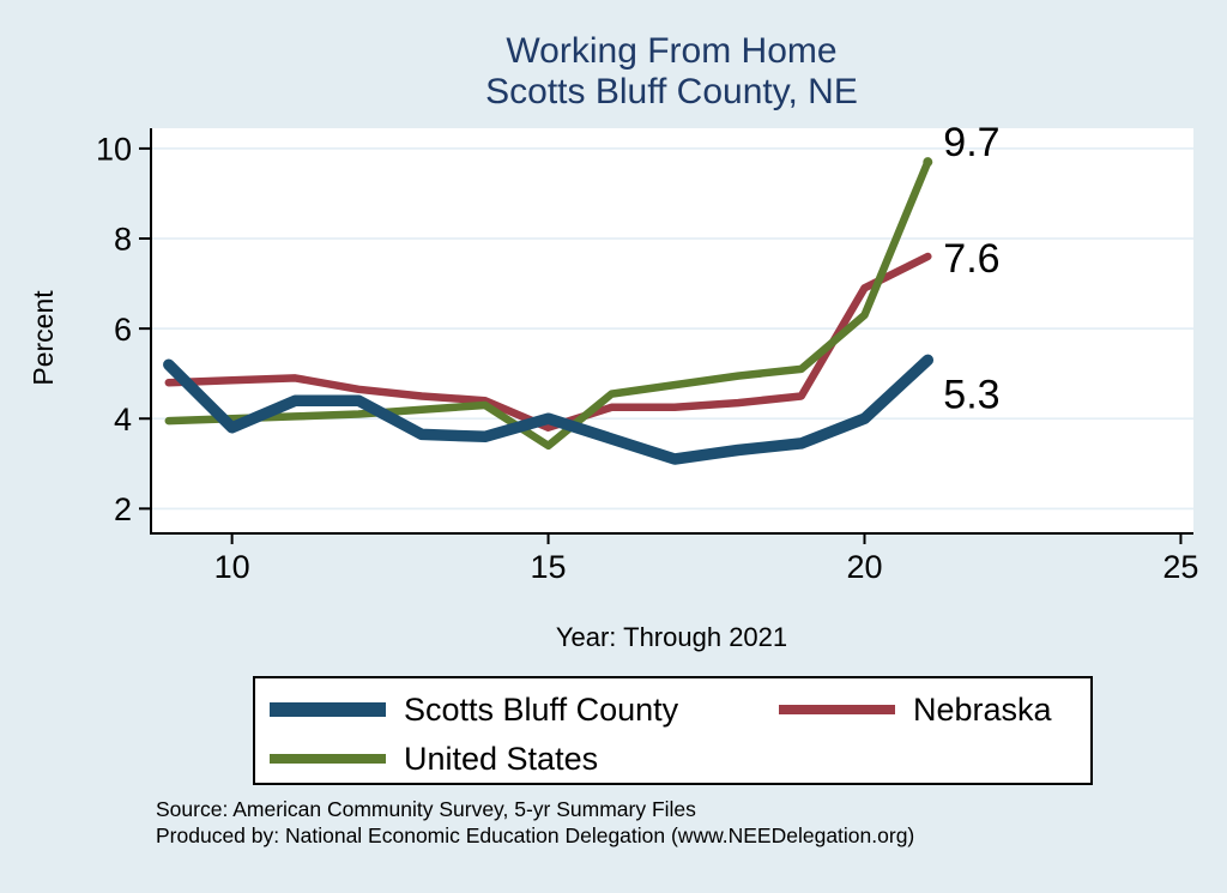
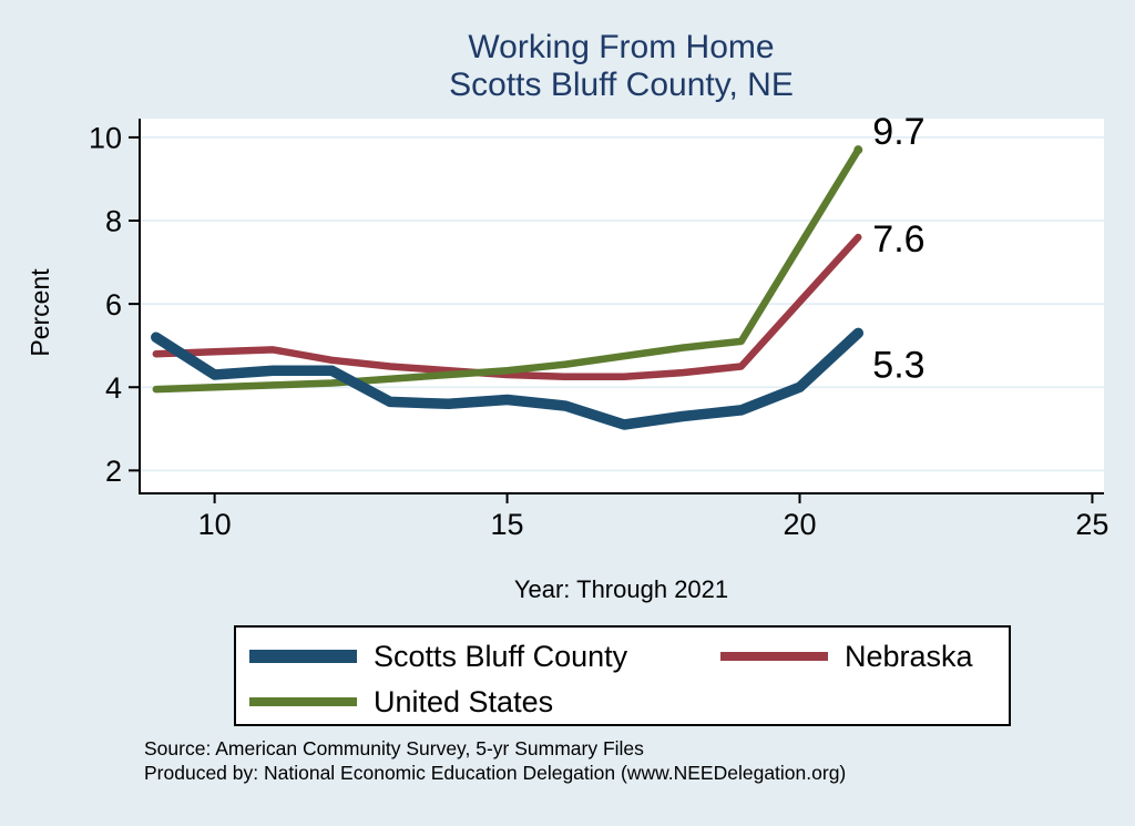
Scotts Bluff County/10: 3.8 -> 4.3
Scotts Bluff County/15: 4.0 -> 3.7
Nebraska/15: 3.8 -> 4.3
United States/15: 3.4 -> 4.4
Nebraska/20: 6.9 -> 6.0
United States/20: 6.3 -> 7.4
